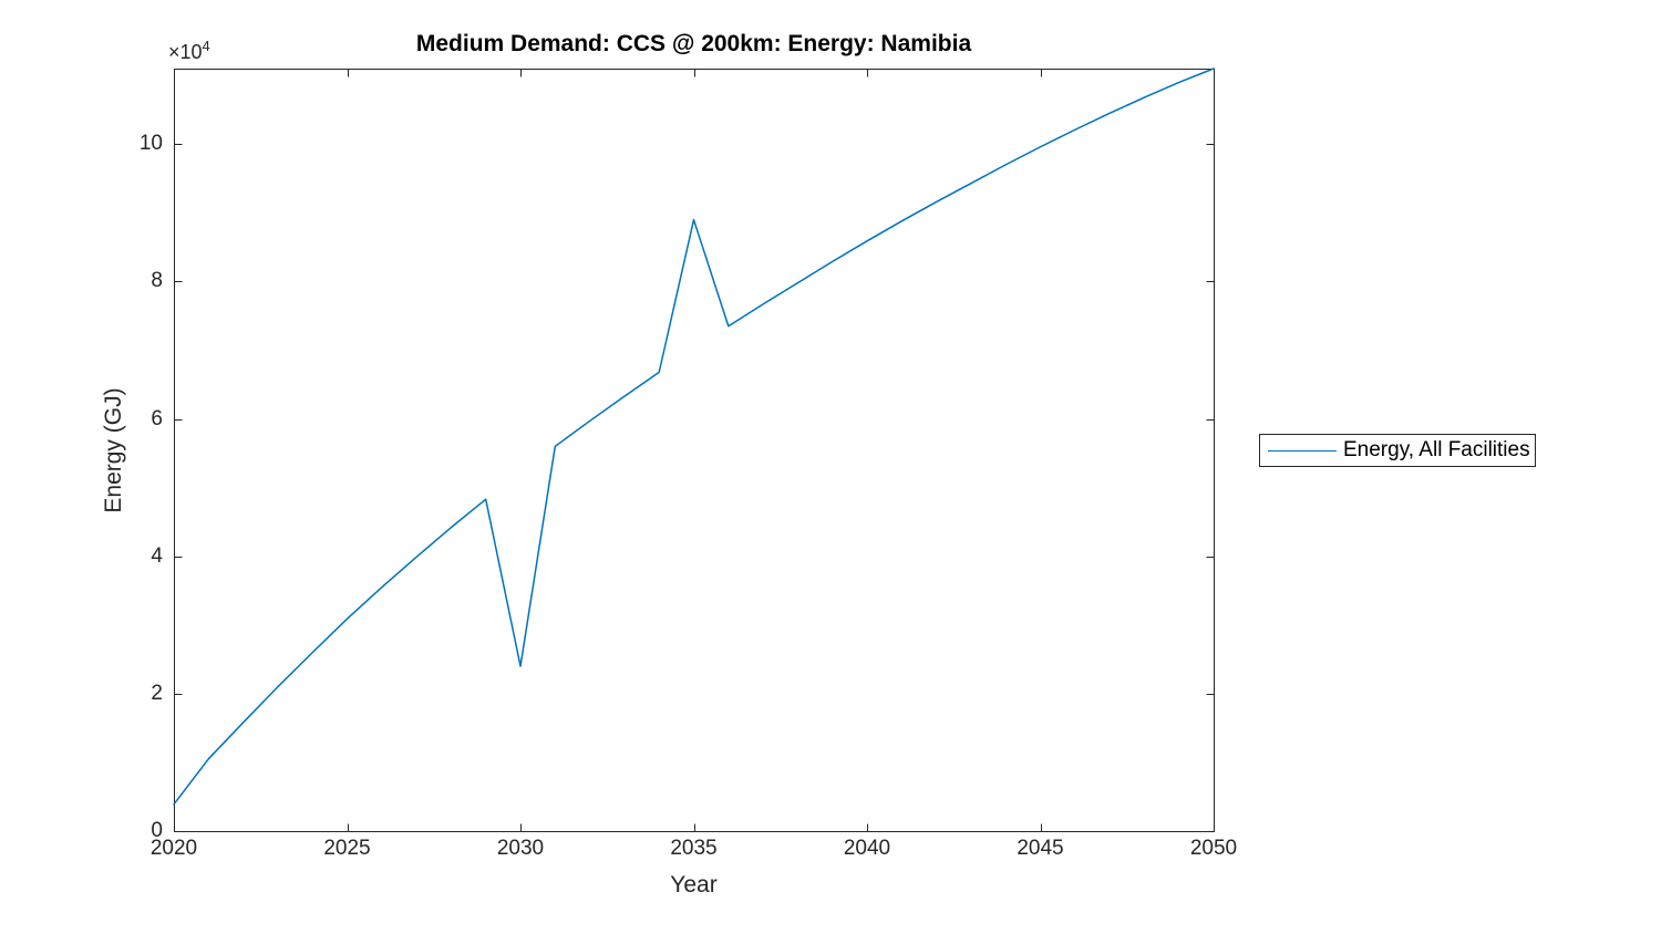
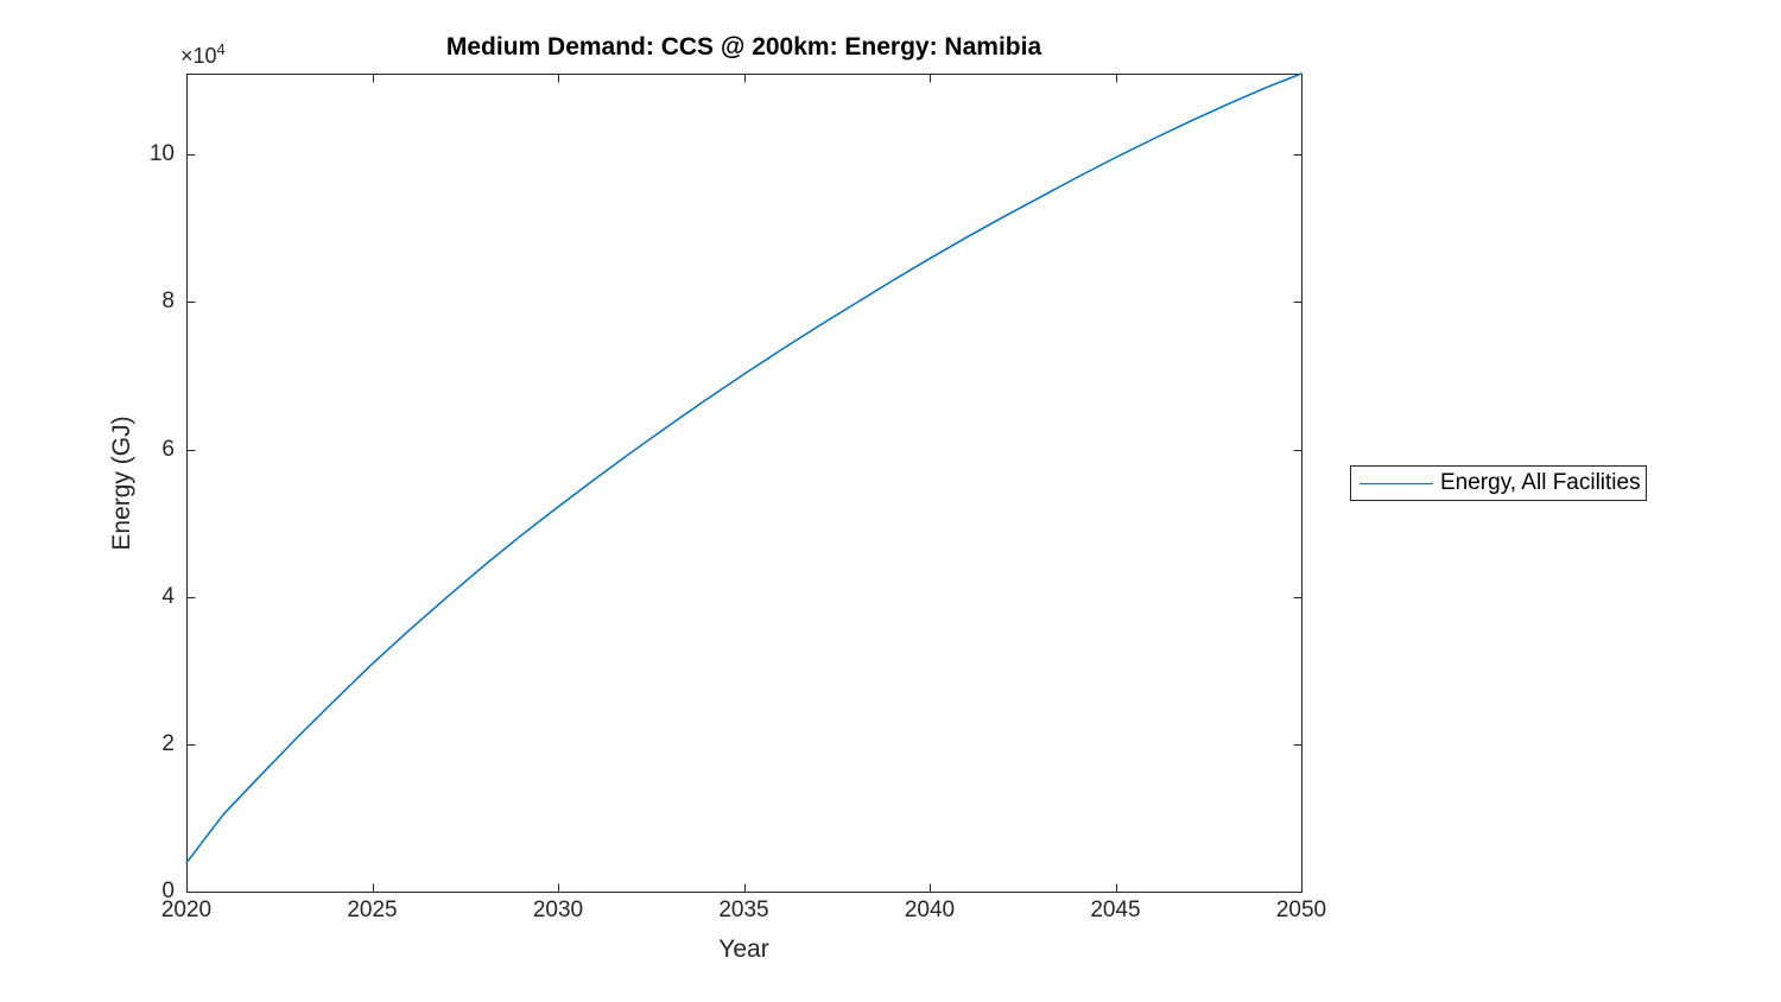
2030: 2.4 -> 5.2
2035: 8.9 -> 7.0
